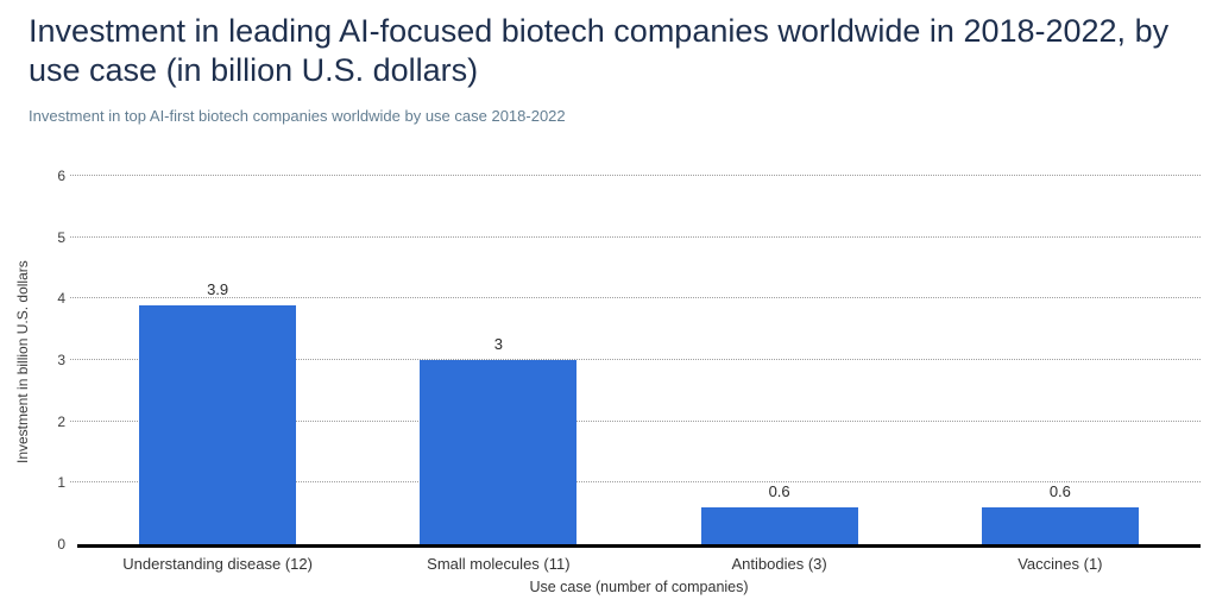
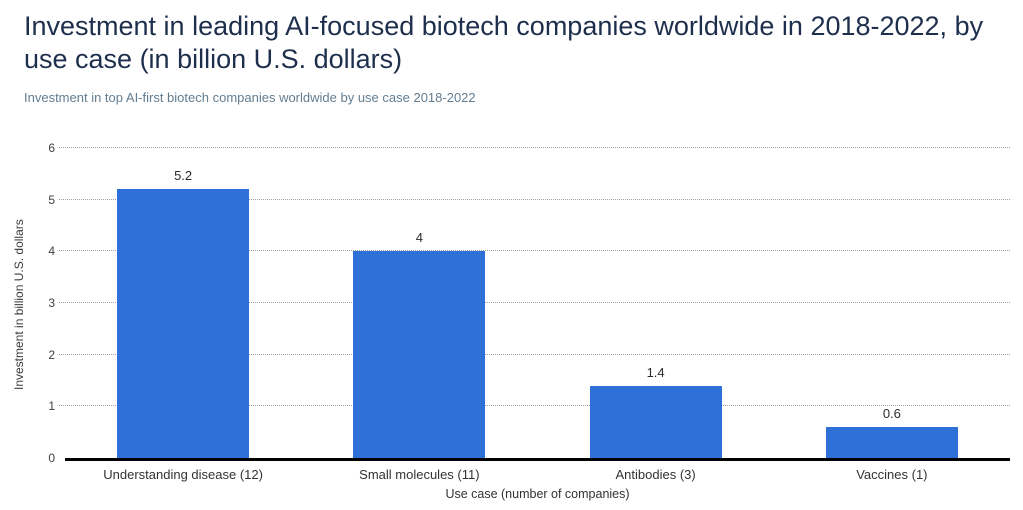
Understanding disease (12): 3.9 -> 5.2
Small molecules (11): 3 -> 4
Antibodies (3): 0.6 -> 1.4
